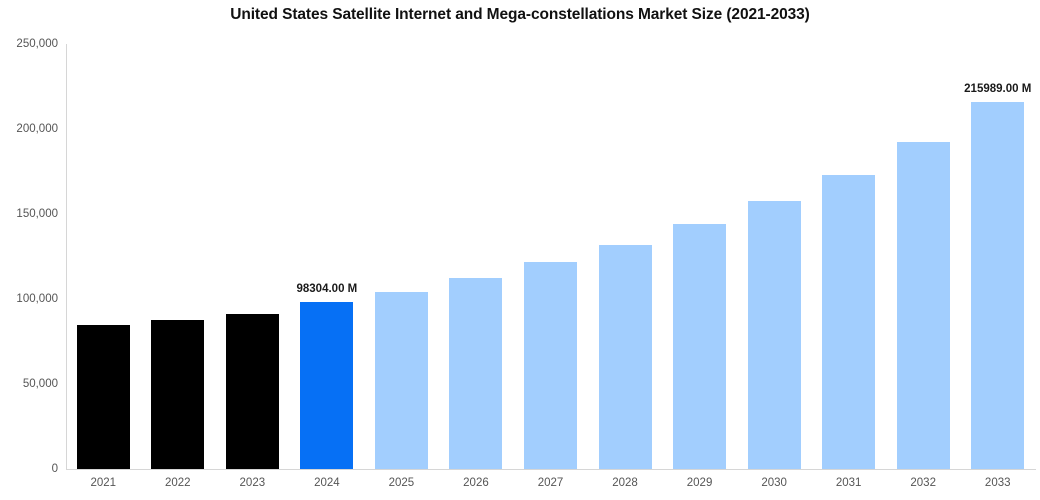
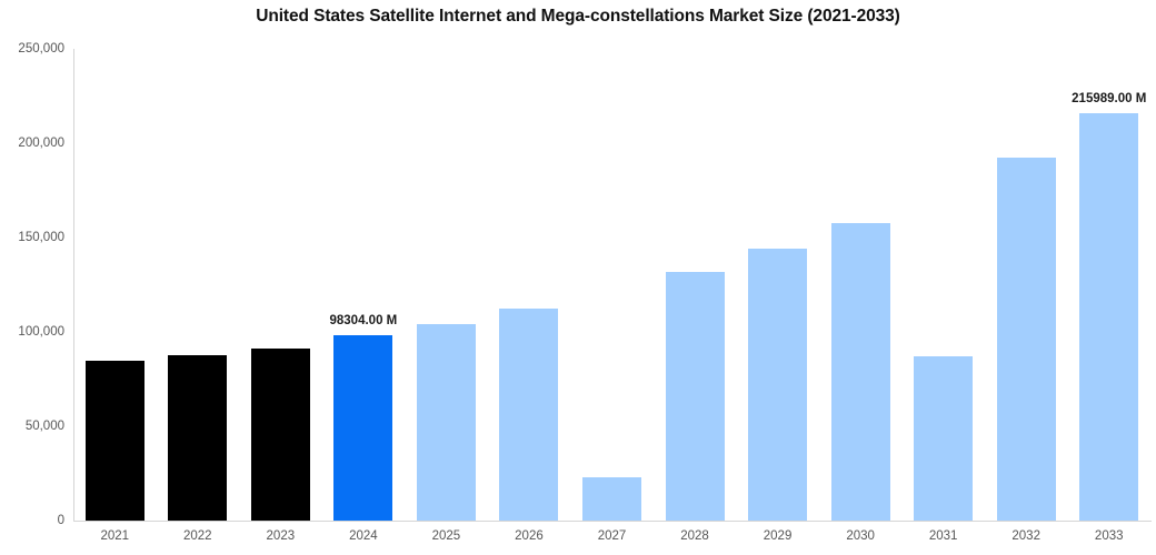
2027: 122000 -> 23000
2031: 173000 -> 87000
